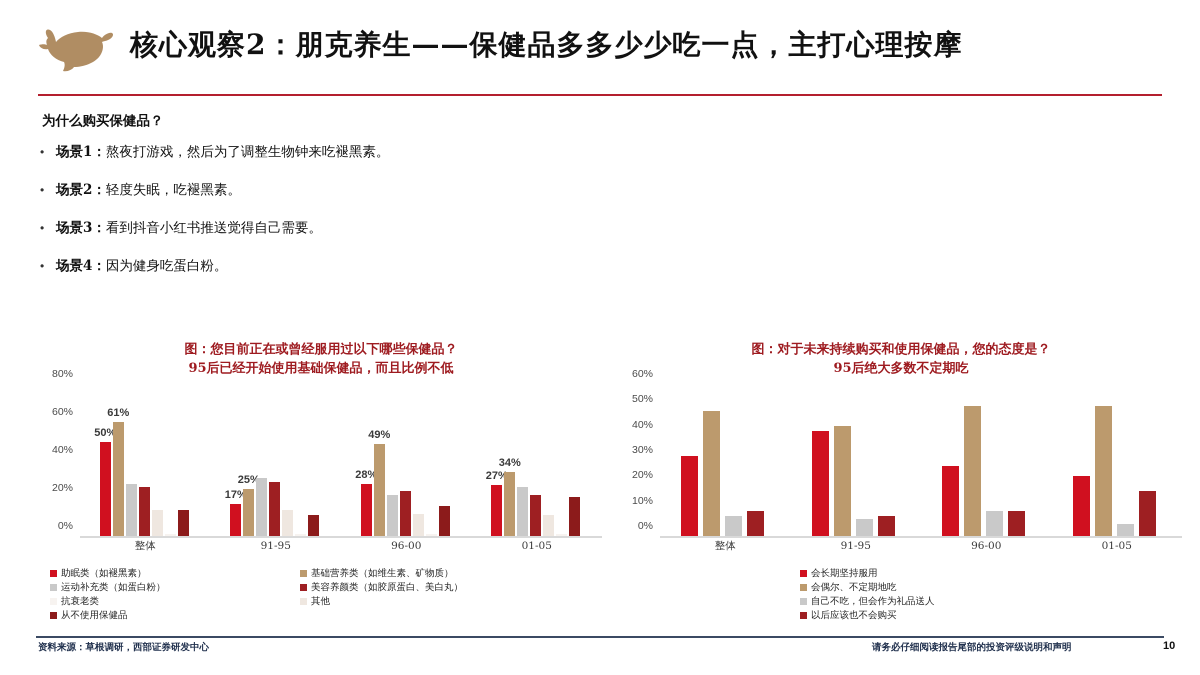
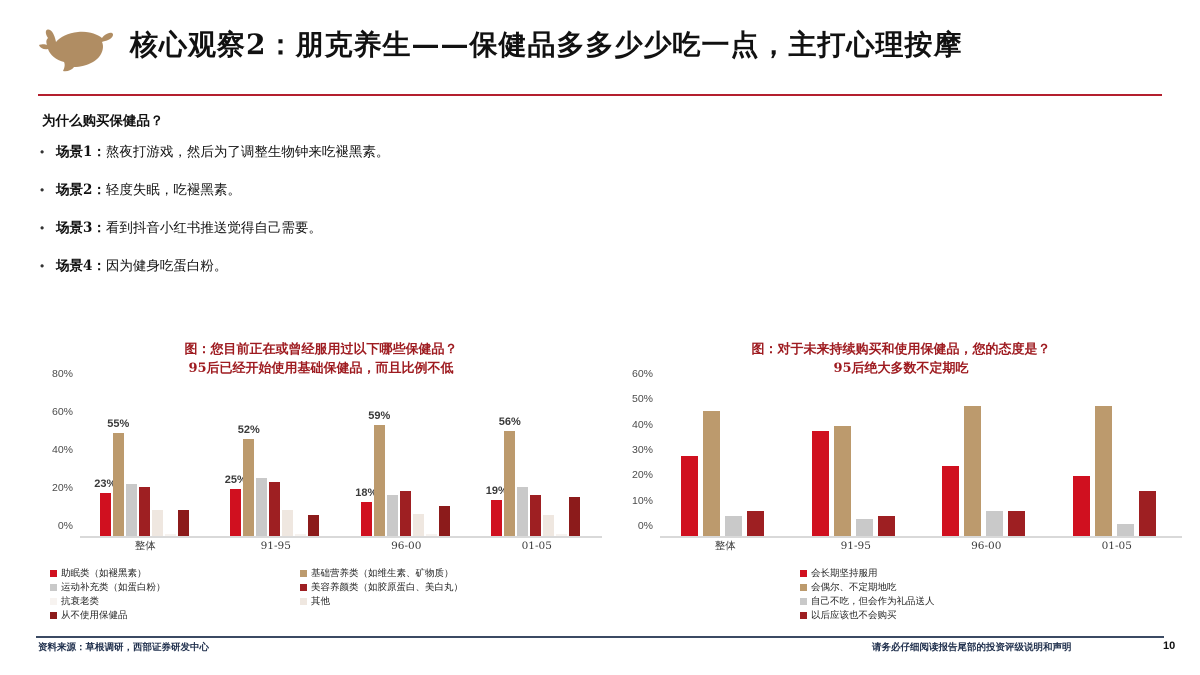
图：您目前正在或曾经服用过以下哪些保健品？/助眠类（如褪黑素）/整体: 50% -> 23%
图：您目前正在或曾经服用过以下哪些保健品？/基础营养类（如维生素、矿物质）/整体: 61% -> 55%
图：您目前正在或曾经服用过以下哪些保健品？/助眠类（如褪黑素）/91-95: 17% -> 25%
图：您目前正在或曾经服用过以下哪些保健品？/基础营养类（如维生素、矿物质）/91-95: 25% -> 52%
图：您目前正在或曾经服用过以下哪些保健品？/助眠类（如褪黑素）/96-00: 28% -> 18%
图：您目前正在或曾经服用过以下哪些保健品？/基础营养类（如维生素、矿物质）/96-00: 49% -> 59%
图：您目前正在或曾经服用过以下哪些保健品？/助眠类（如褪黑素）/01-05: 27% -> 19%
图：您目前正在或曾经服用过以下哪些保健品？/基础营养类（如维生素、矿物质）/01-05: 34% -> 56%
